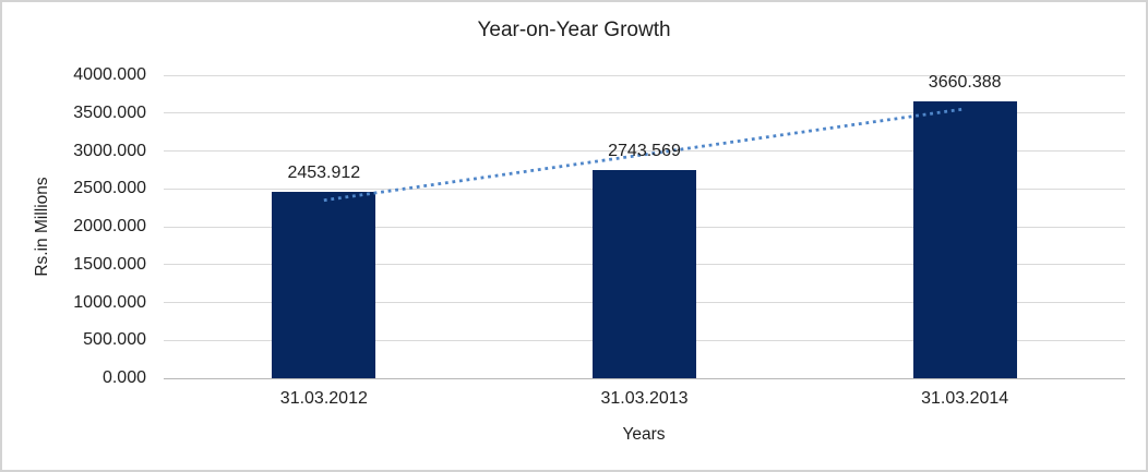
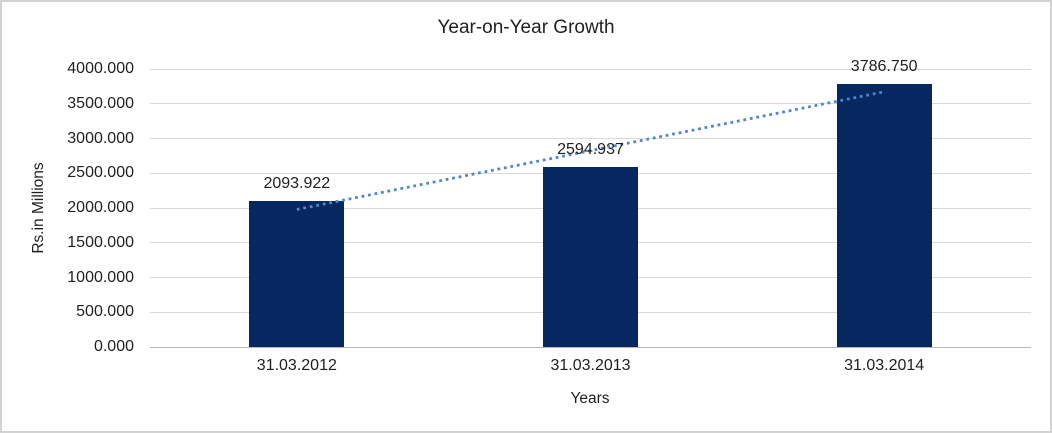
31.03.2012: 2453.912 -> 2093.922
31.03.2013: 2743.569 -> 2594.937
31.03.2014: 3660.388 -> 3786.750
